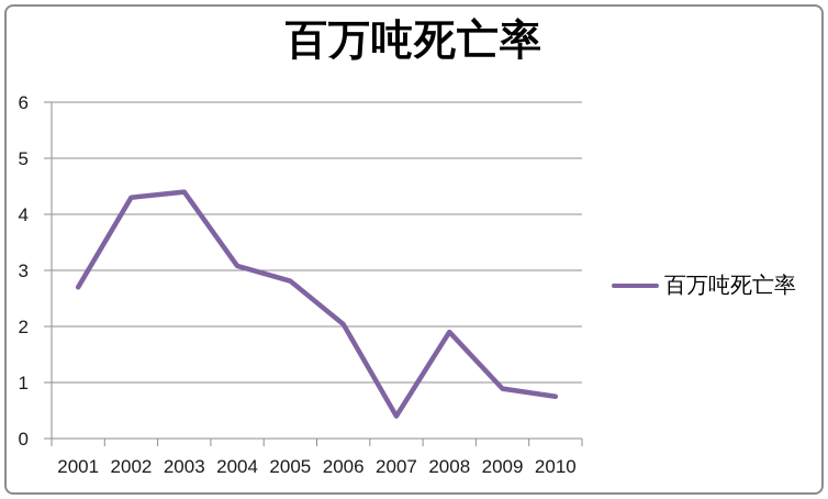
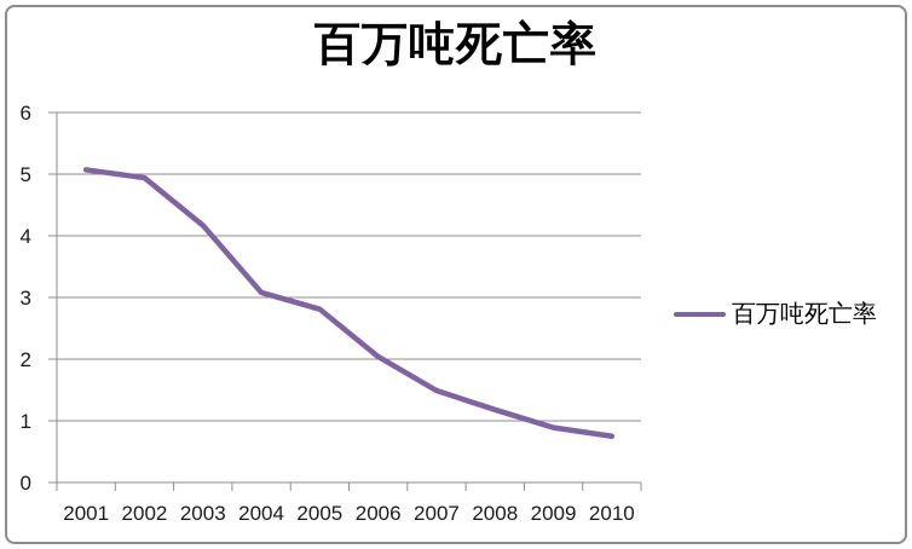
2001: 2.7 -> 5.1
2002: 4.3 -> 4.9
2003: 4.4 -> 4.2
2007: 0.4 -> 1.5
2008: 1.9 -> 1.2
